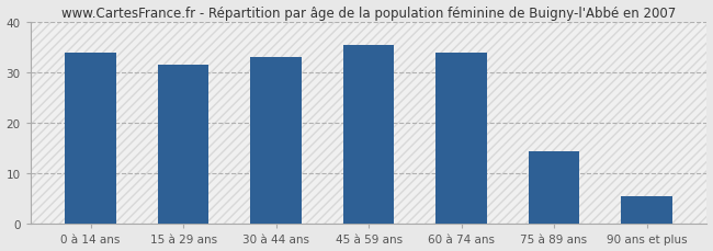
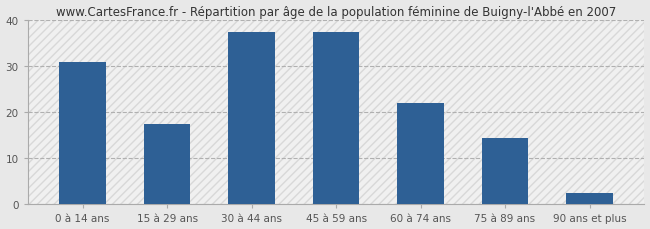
0 à 14 ans: 34.0 -> 31.0
15 à 29 ans: 31.5 -> 17.5
30 à 44 ans: 33.0 -> 37.5
45 à 59 ans: 35.5 -> 37.5
60 à 74 ans: 34.0 -> 22.0
90 ans et plus: 5.5 -> 2.5
